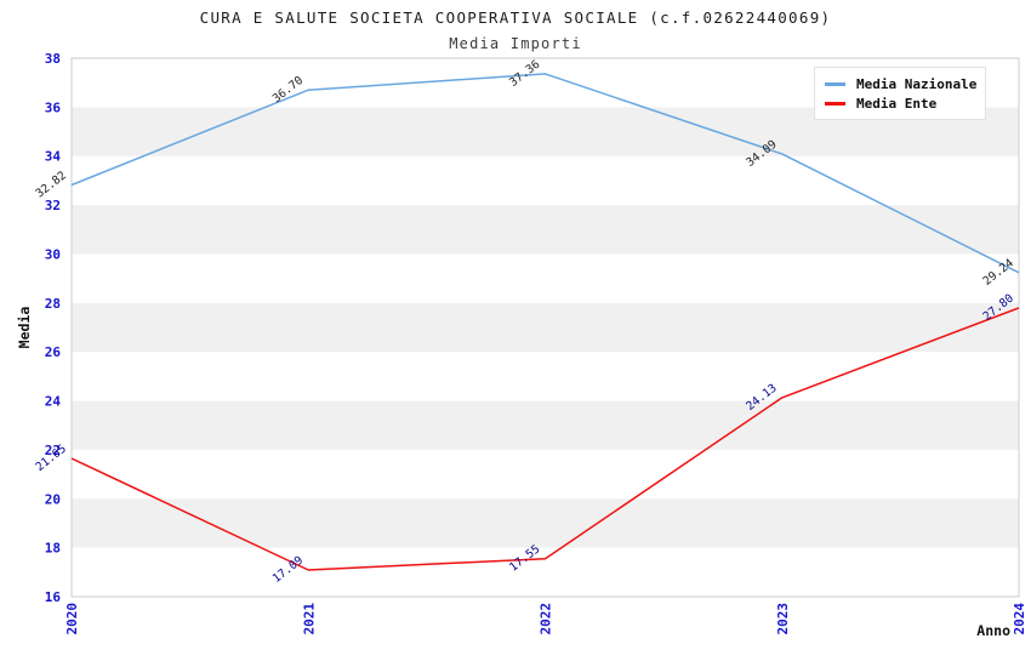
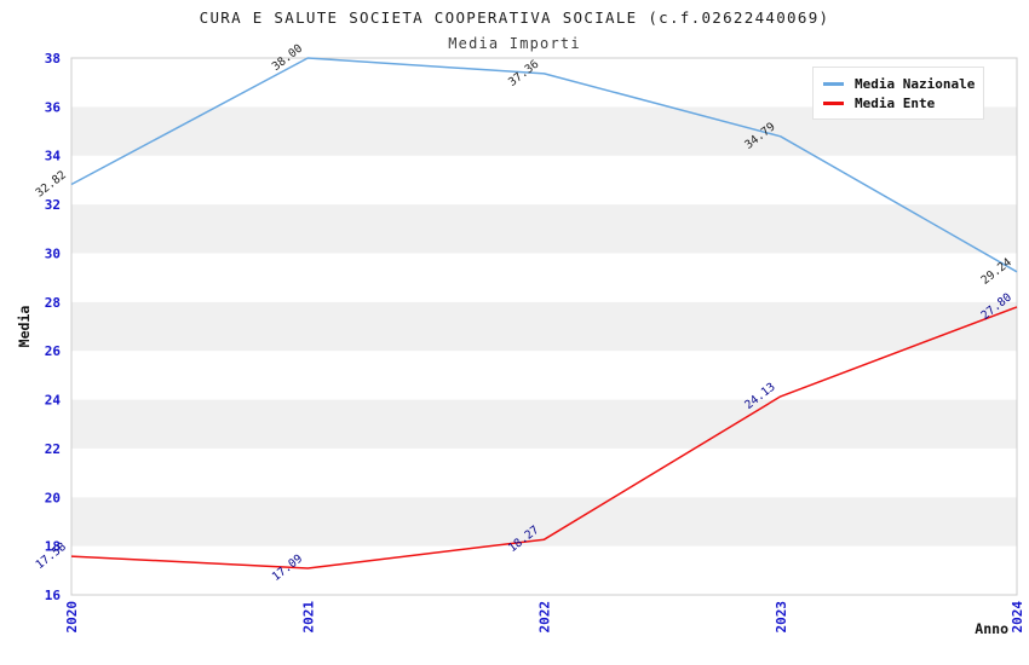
Media Ente/2020: 21.65 -> 17.58
Media Nazionale/2021: 36.70 -> 38.00
Media Ente/2022: 17.55 -> 18.27
Media Nazionale/2023: 34.09 -> 34.79
